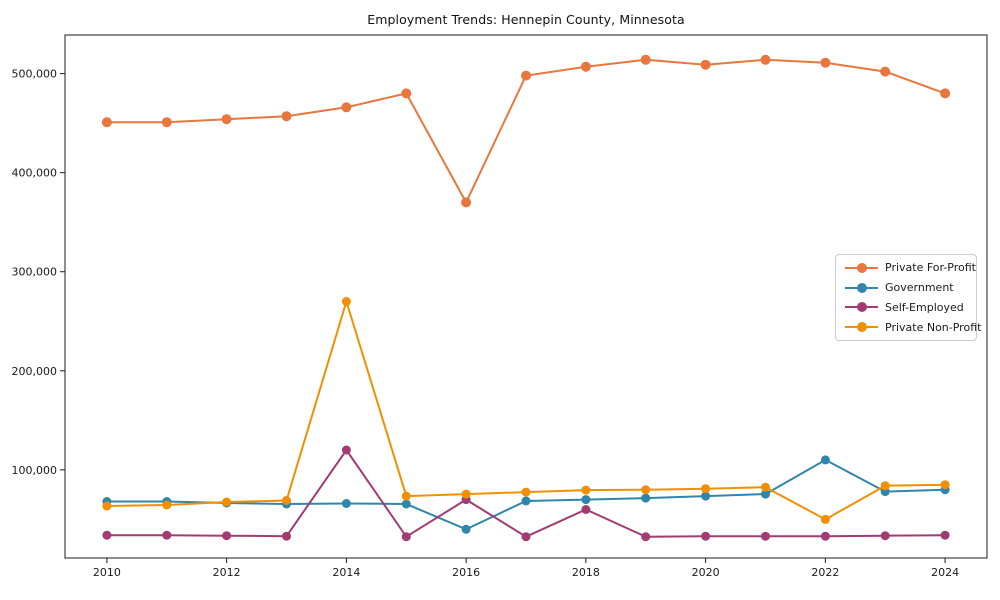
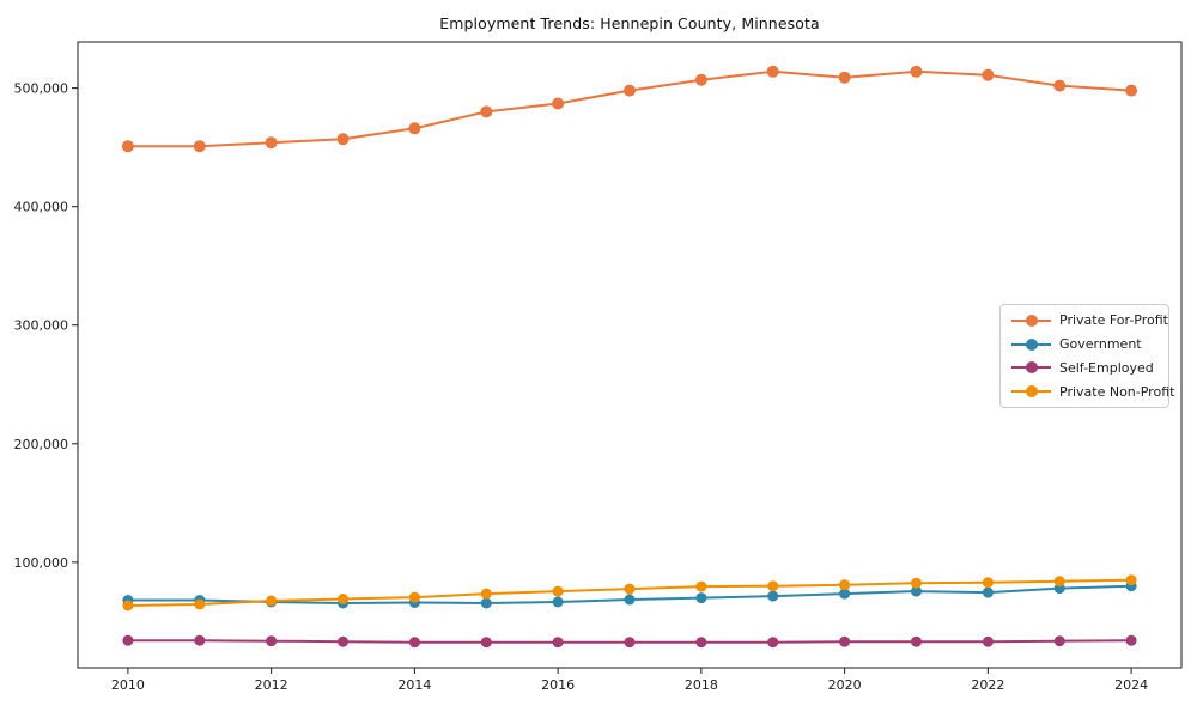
Self-Employed/2014: 120000 -> 30000
Private Non-Profit/2014: 270000 -> 70000
Private For-Profit/2016: 370000 -> 490000
Government/2016: 40000 -> 70000
Self-Employed/2016: 70000 -> 30000
Self-Employed/2018: 60000 -> 30000
Government/2022: 110000 -> 70000
Private Non-Profit/2022: 50000 -> 80000
Private For-Profit/2024: 480000 -> 500000
